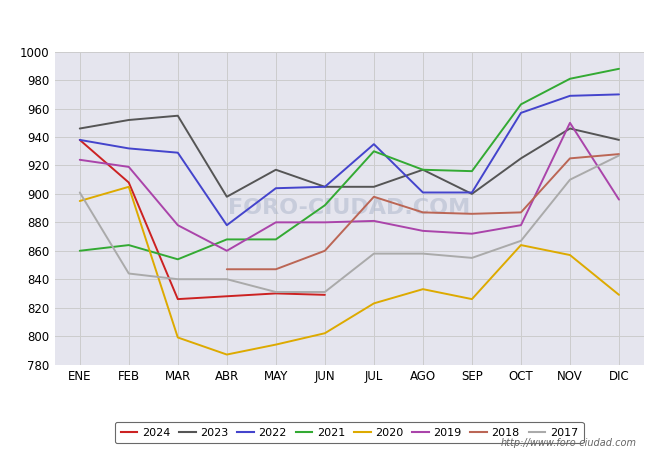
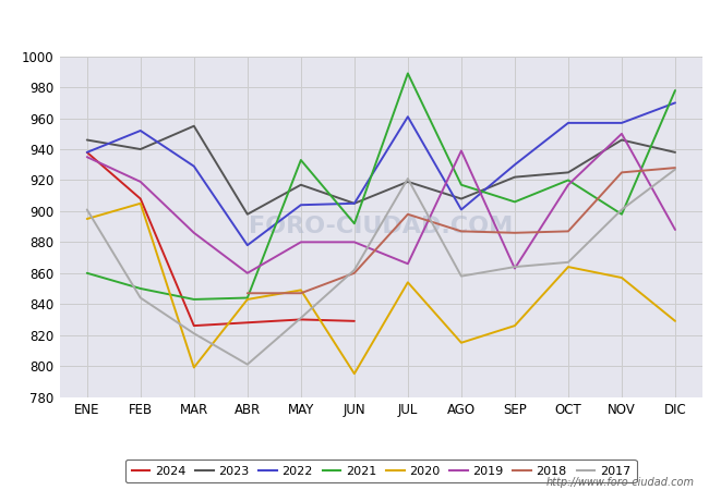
2019/ENE: 924 -> 935
2023/FEB: 952 -> 940
2022/FEB: 932 -> 952
2021/FEB: 864 -> 850
2021/MAR: 854 -> 843
2019/MAR: 878 -> 886
2017/MAR: 840 -> 821
2021/ABR: 868 -> 844
2020/ABR: 787 -> 843
2017/ABR: 840 -> 801
2021/MAY: 868 -> 933
2020/MAY: 794 -> 849
2020/JUN: 802 -> 795
2017/JUN: 831 -> 862
2023/JUL: 905 -> 919
2022/JUL: 935 -> 961
2021/JUL: 930 -> 989
2020/JUL: 823 -> 854
2019/JUL: 881 -> 866
2017/JUL: 858 -> 921
2023/AGO: 917 -> 908
2020/AGO: 833 -> 815
2019/AGO: 874 -> 939
2023/SEP: 900 -> 922
2022/SEP: 901 -> 930
2021/SEP: 916 -> 906
2019/SEP: 872 -> 863
2017/SEP: 855 -> 864
2021/OCT: 963 -> 920
2019/OCT: 878 -> 917
2022/NOV: 969 -> 957
2021/NOV: 981 -> 898
2017/NOV: 910 -> 901
2021/DIC: 988 -> 978
2019/DIC: 896 -> 888
